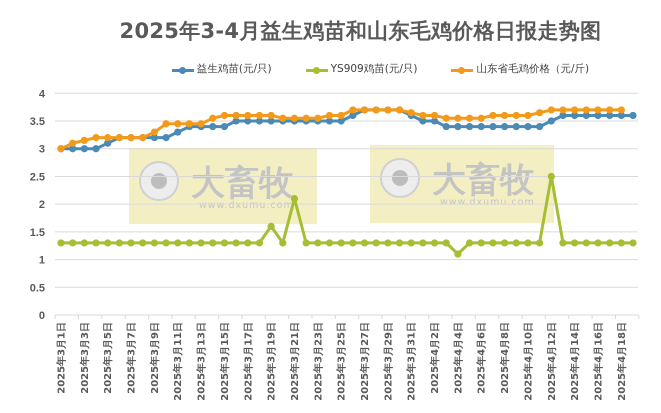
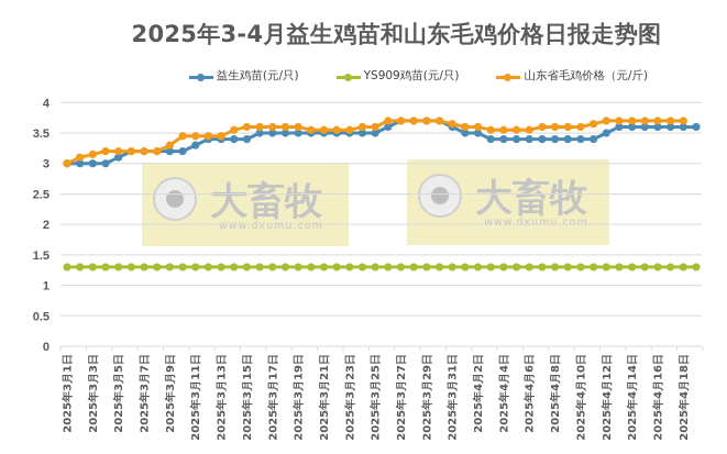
YS909鸡苗(元/只)/2025年3月19日: 1.6 -> 1.3
YS909鸡苗(元/只)/2025年3月21日: 2.1 -> 1.3
YS909鸡苗(元/只)/2025年4月4日: 1.1 -> 1.3
YS909鸡苗(元/只)/2025年4月12日: 2.5 -> 1.3
